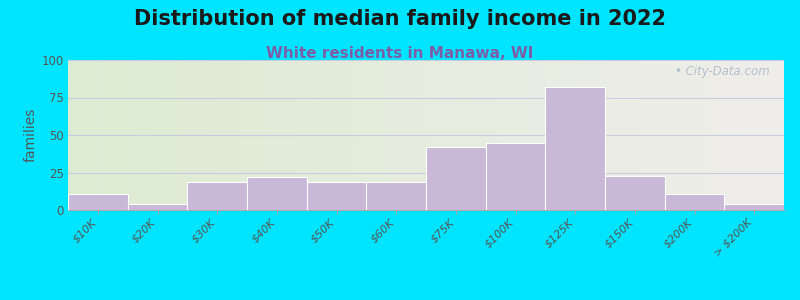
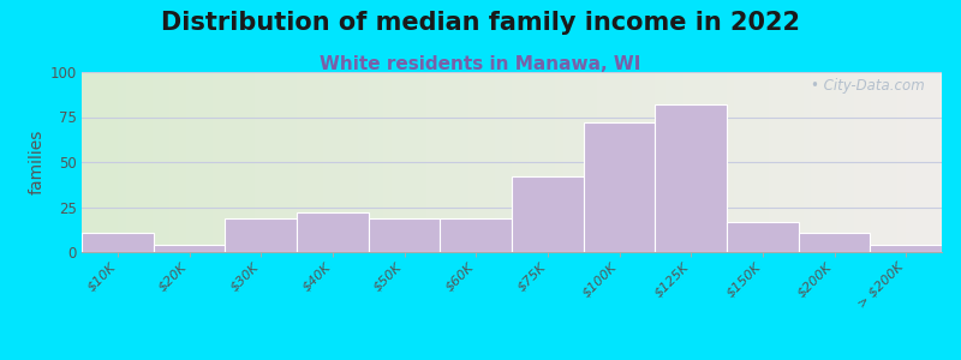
$100K: 45 -> 72
$150K: 23 -> 17
